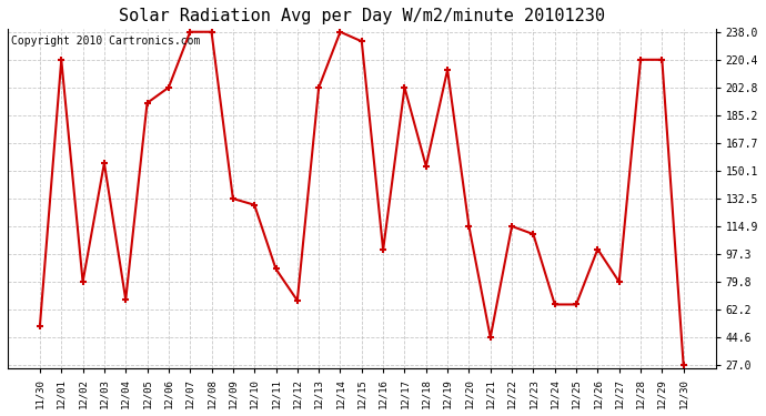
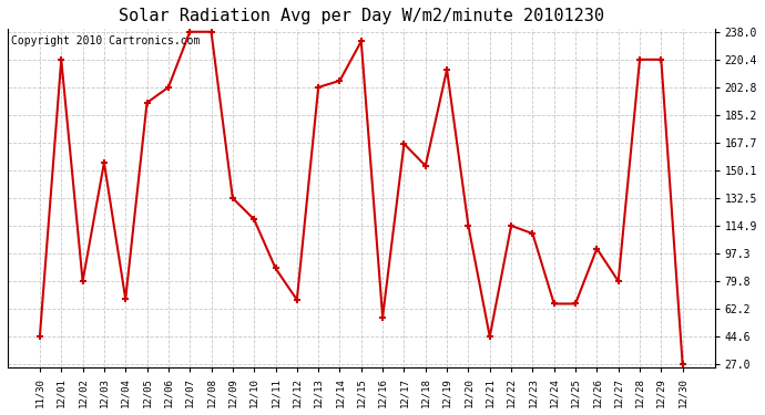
11/30: 52 -> 45
12/10: 128 -> 119
12/14: 238 -> 207
12/16: 100 -> 57
12/17: 203 -> 167
